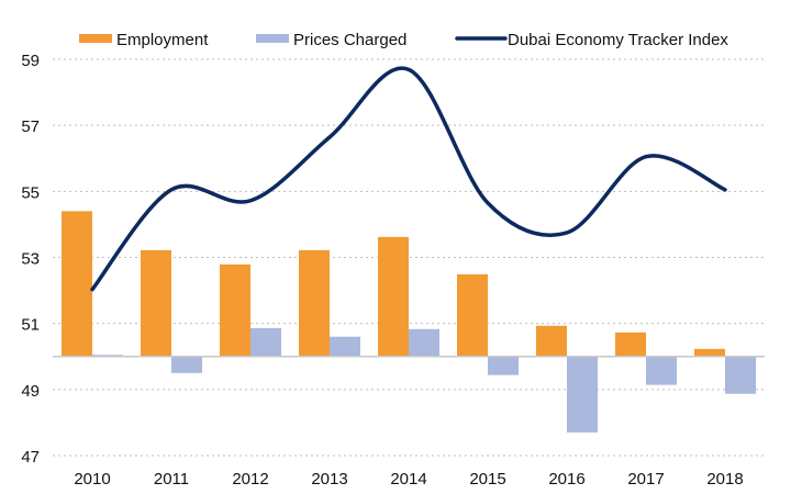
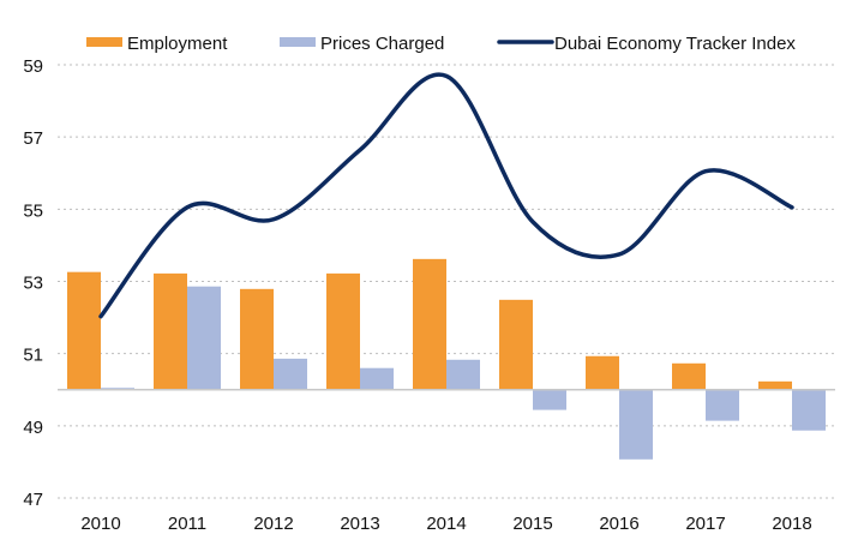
Employment/2010: 54.4 -> 53.3
Prices Charged/2011: 49.5 -> 52.9
Prices Charged/2016: 47.7 -> 48.1
